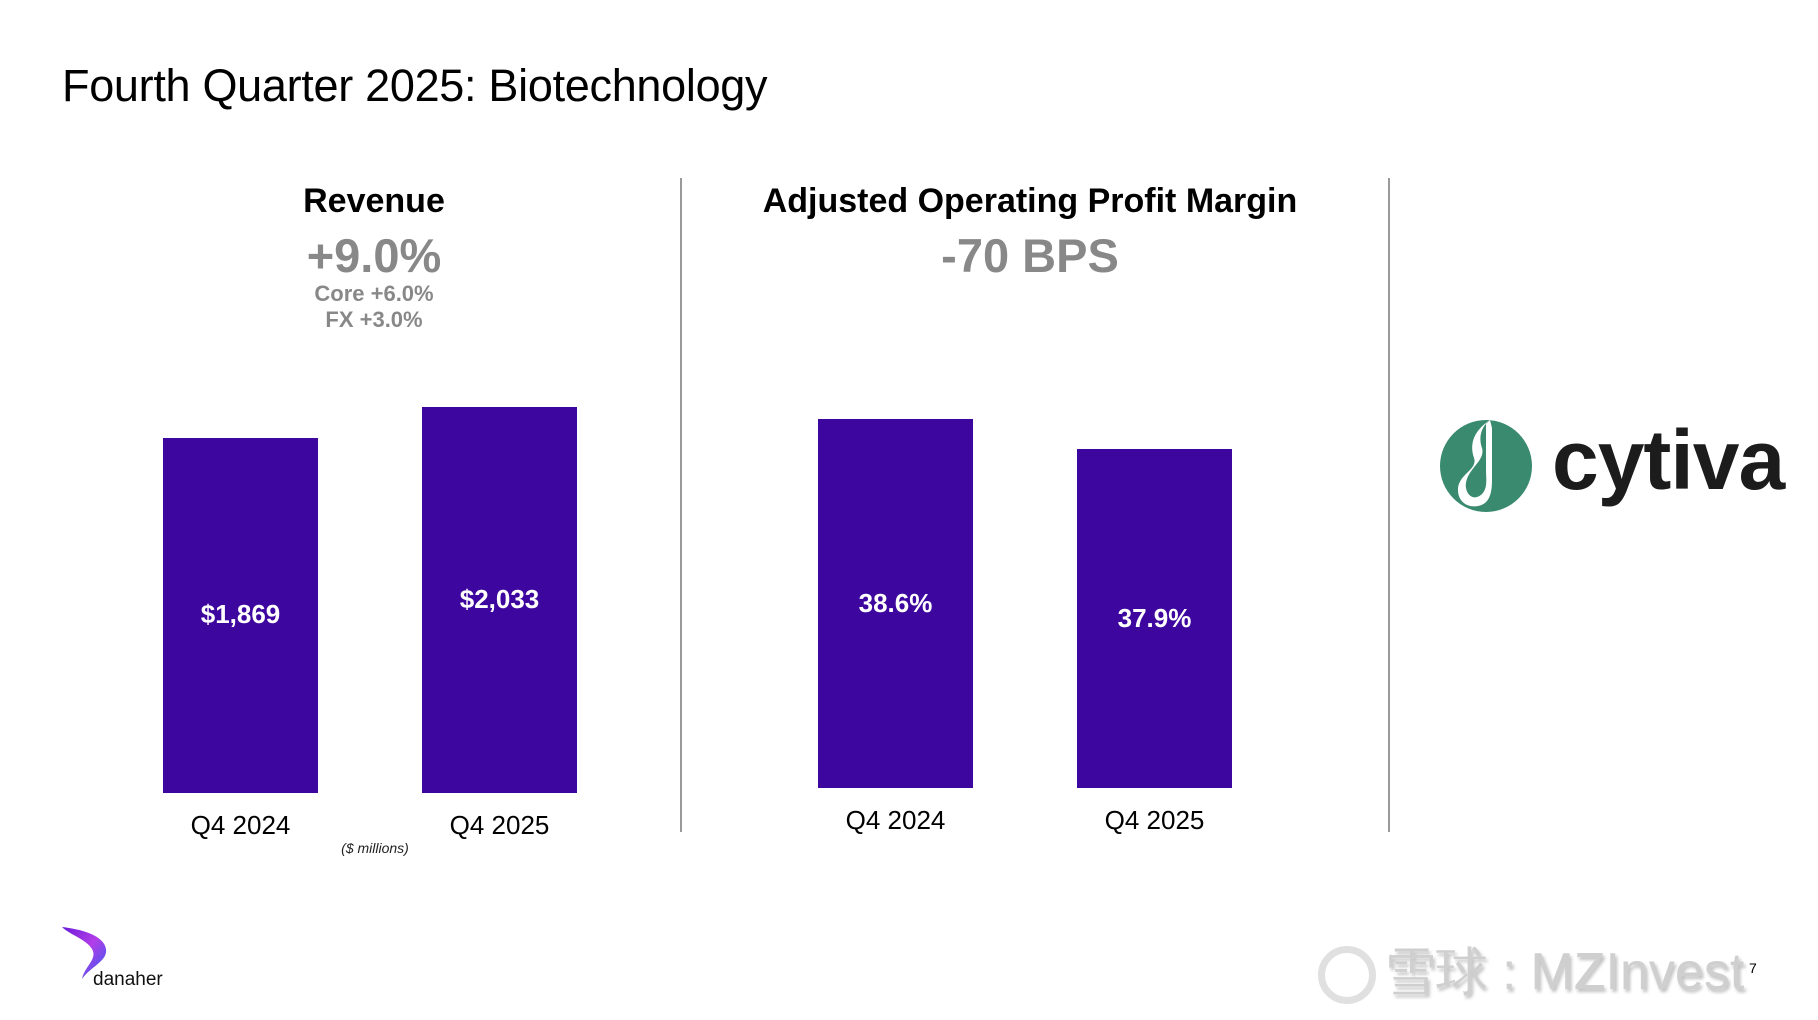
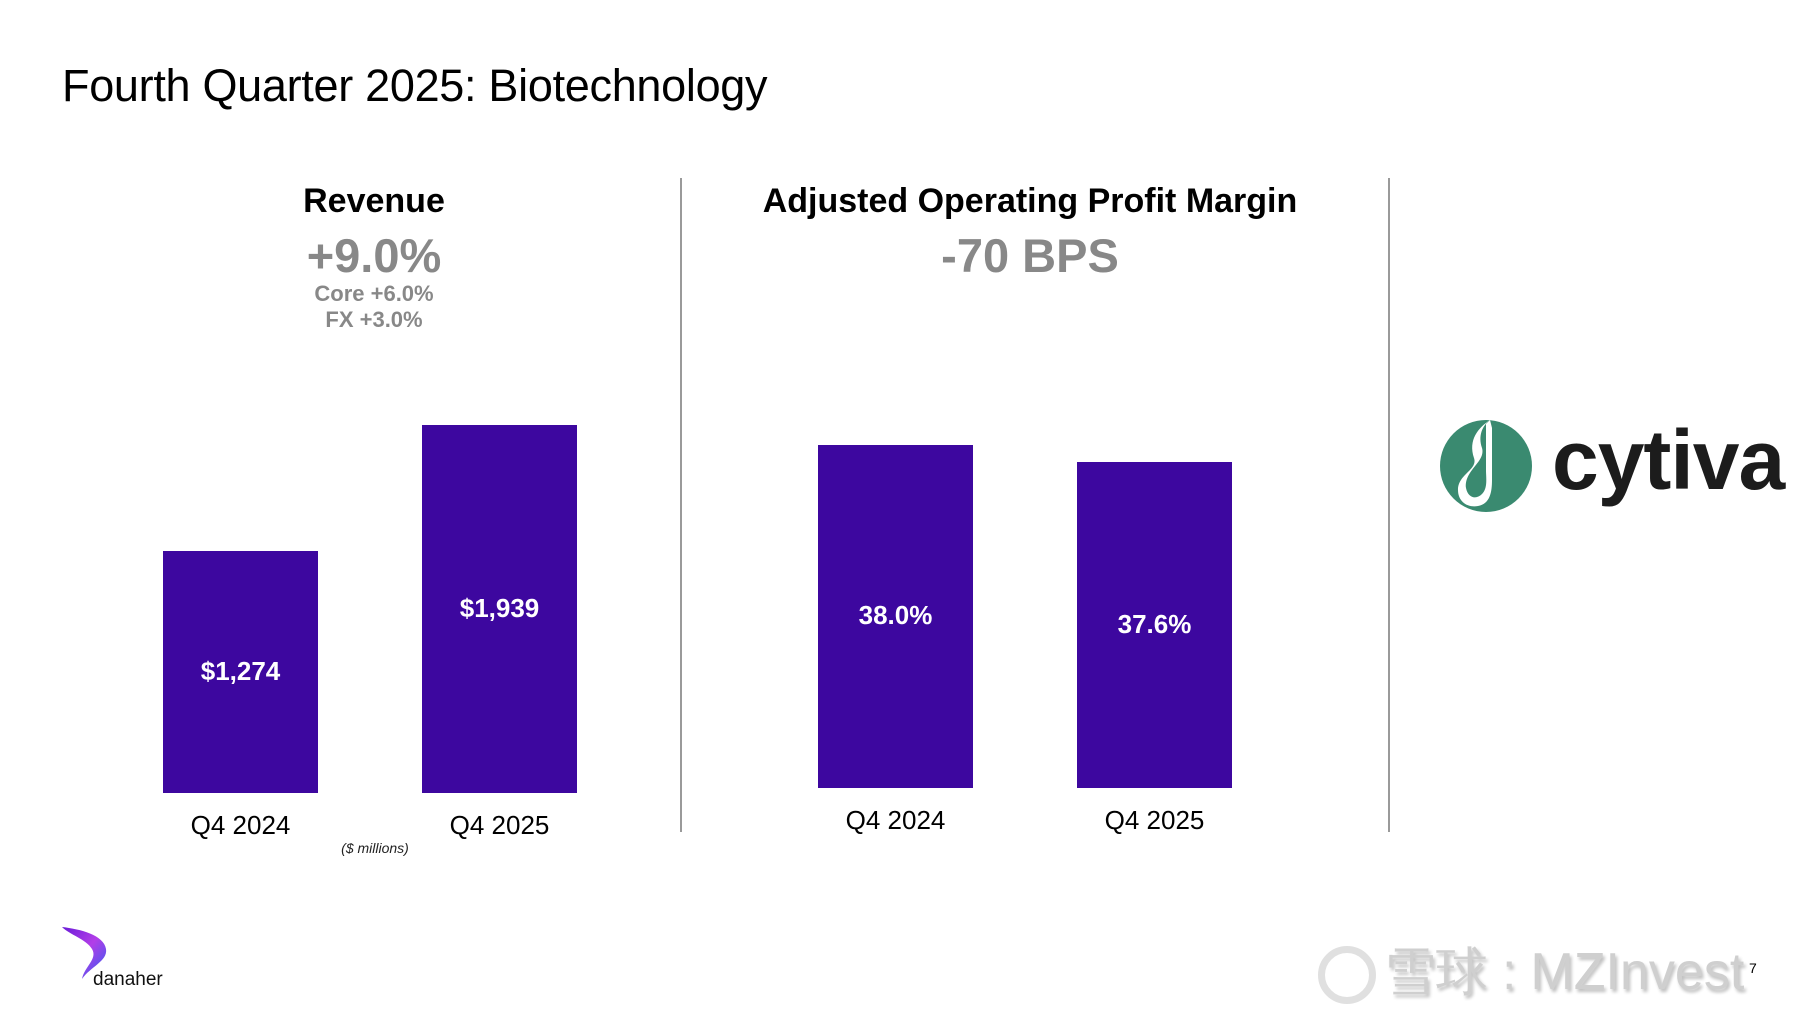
Revenue/Q4 2024: $1,869 -> $1,274
Revenue/Q4 2025: $2,033 -> $1,939
Adjusted Operating Profit Margin/Q4 2024: 38.6% -> 38.0%
Adjusted Operating Profit Margin/Q4 2025: 37.9% -> 37.6%
